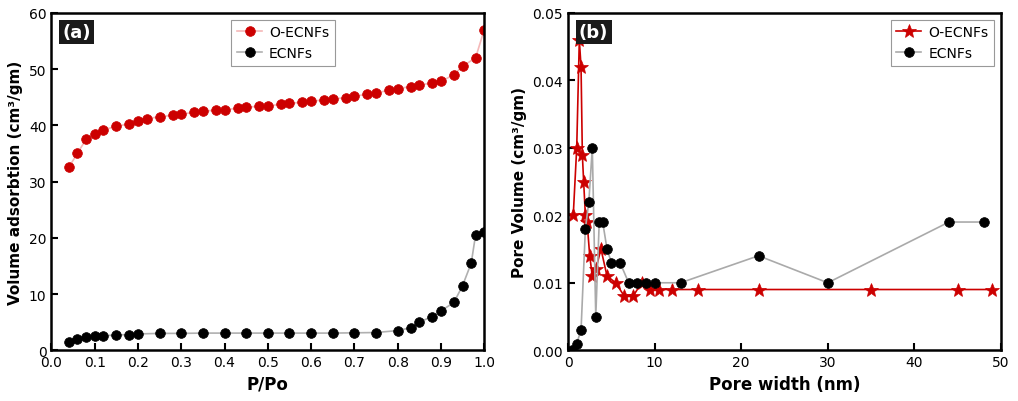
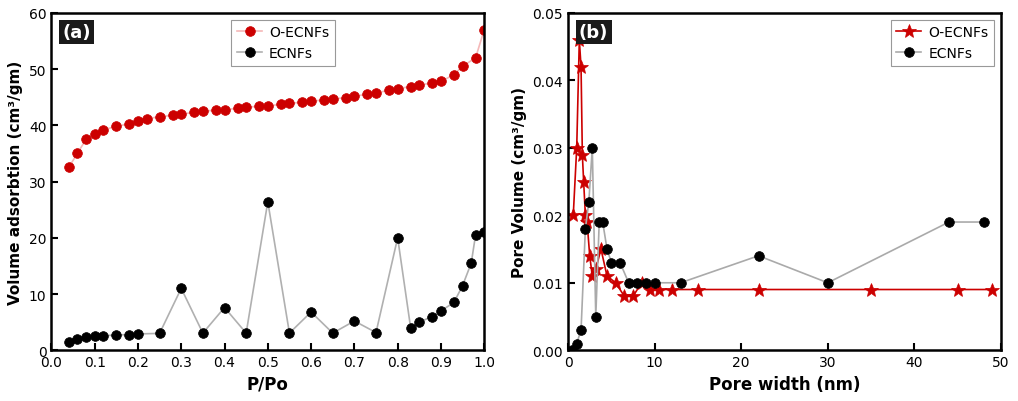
ECNFs/0.3: 3.0 -> 11.0
ECNFs/0.4: 3.0 -> 7.6
ECNFs/0.5: 3.0 -> 26.4
ECNFs/0.6: 3.0 -> 6.8
ECNFs/0.7: 3.1 -> 5.2
ECNFs/0.8: 3.5 -> 20.0
